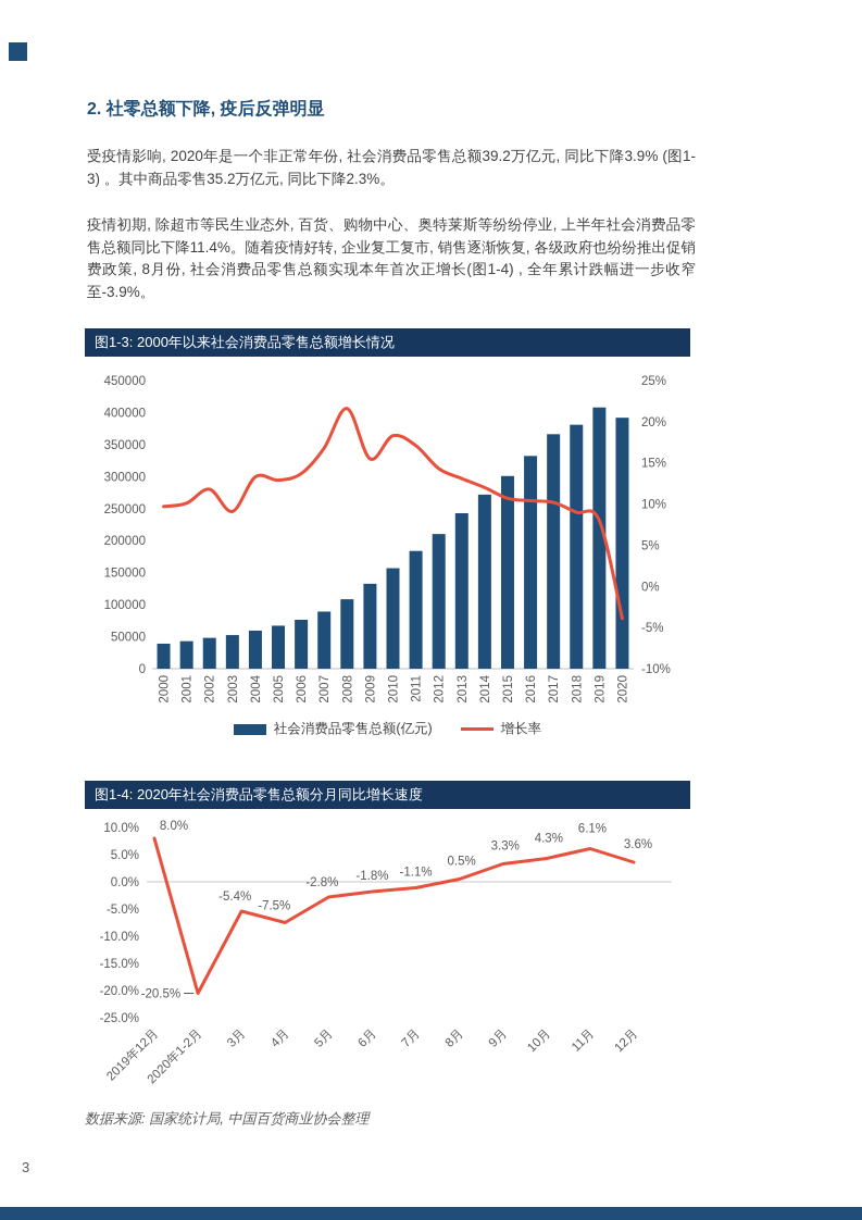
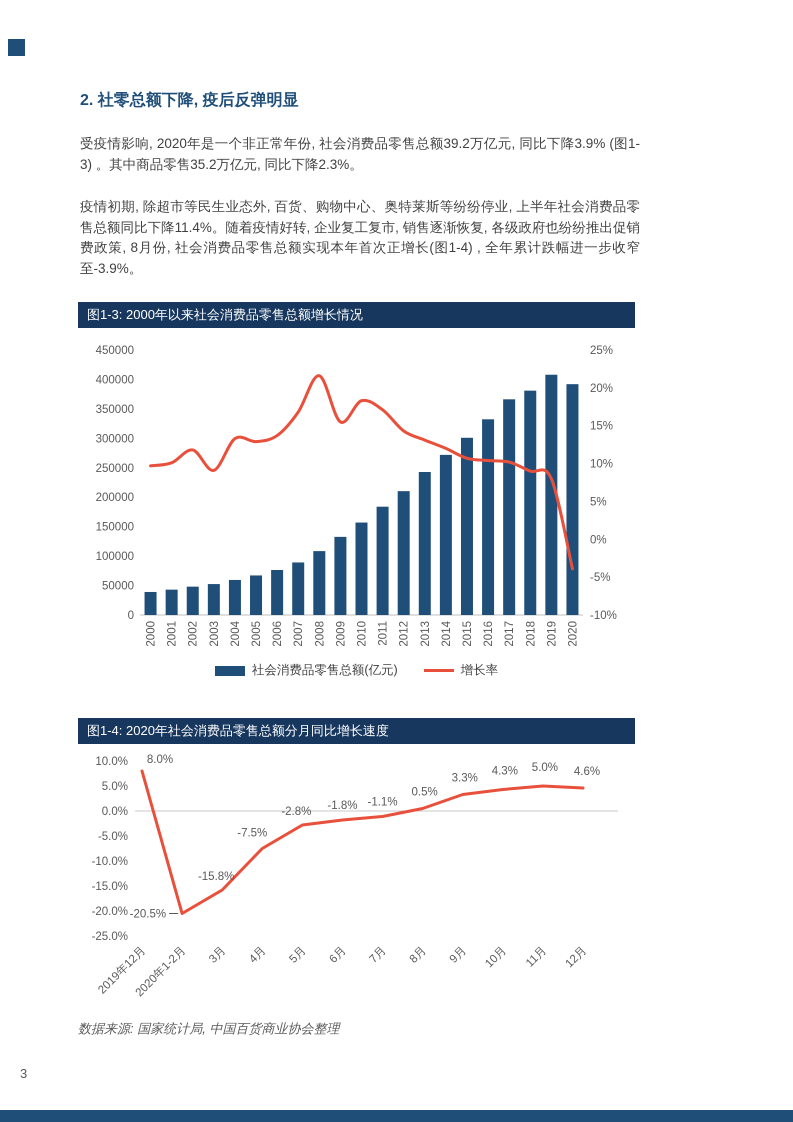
图1-4: 2020年社会消费品零售总额分月同比增长速度/3月: -5.4% -> -15.8%
图1-4: 2020年社会消费品零售总额分月同比增长速度/11月: 6.1% -> 5.0%
图1-4: 2020年社会消费品零售总额分月同比增长速度/12月: 3.6% -> 4.6%
